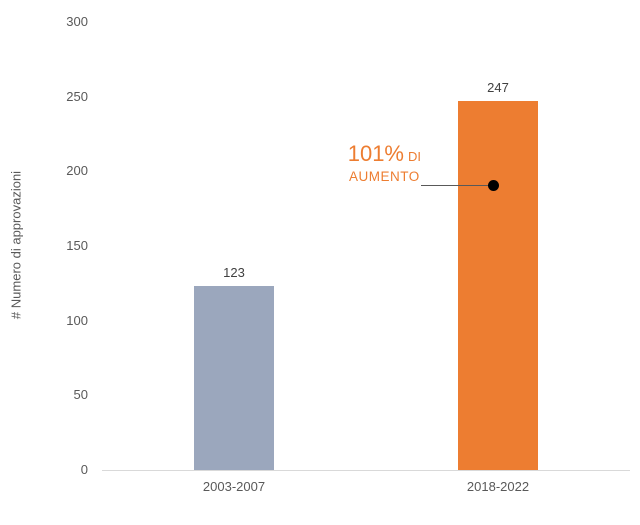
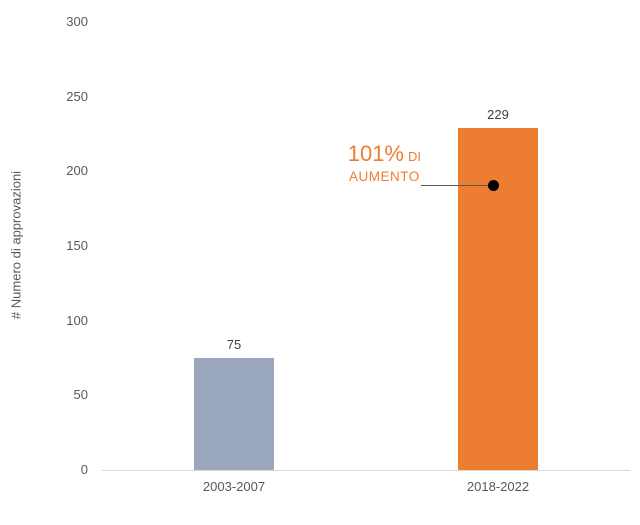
2003-2007: 123 -> 75
2018-2022: 247 -> 229
